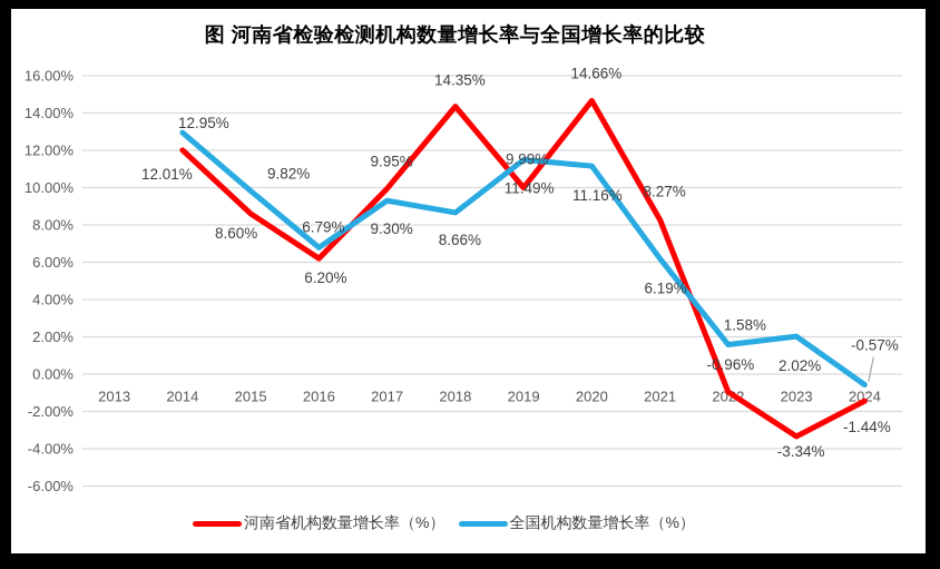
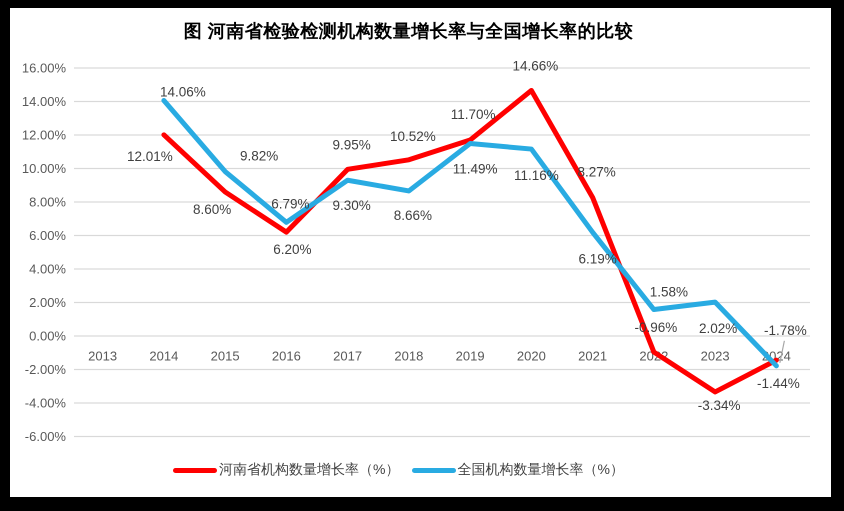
全国机构数量增长率（%）/2014: 12.95% -> 14.06%
河南省机构数量增长率（%）/2018: 14.35% -> 10.52%
河南省机构数量增长率（%）/2019: 9.99% -> 11.70%
全国机构数量增长率（%）/2024: -0.57% -> -1.78%
